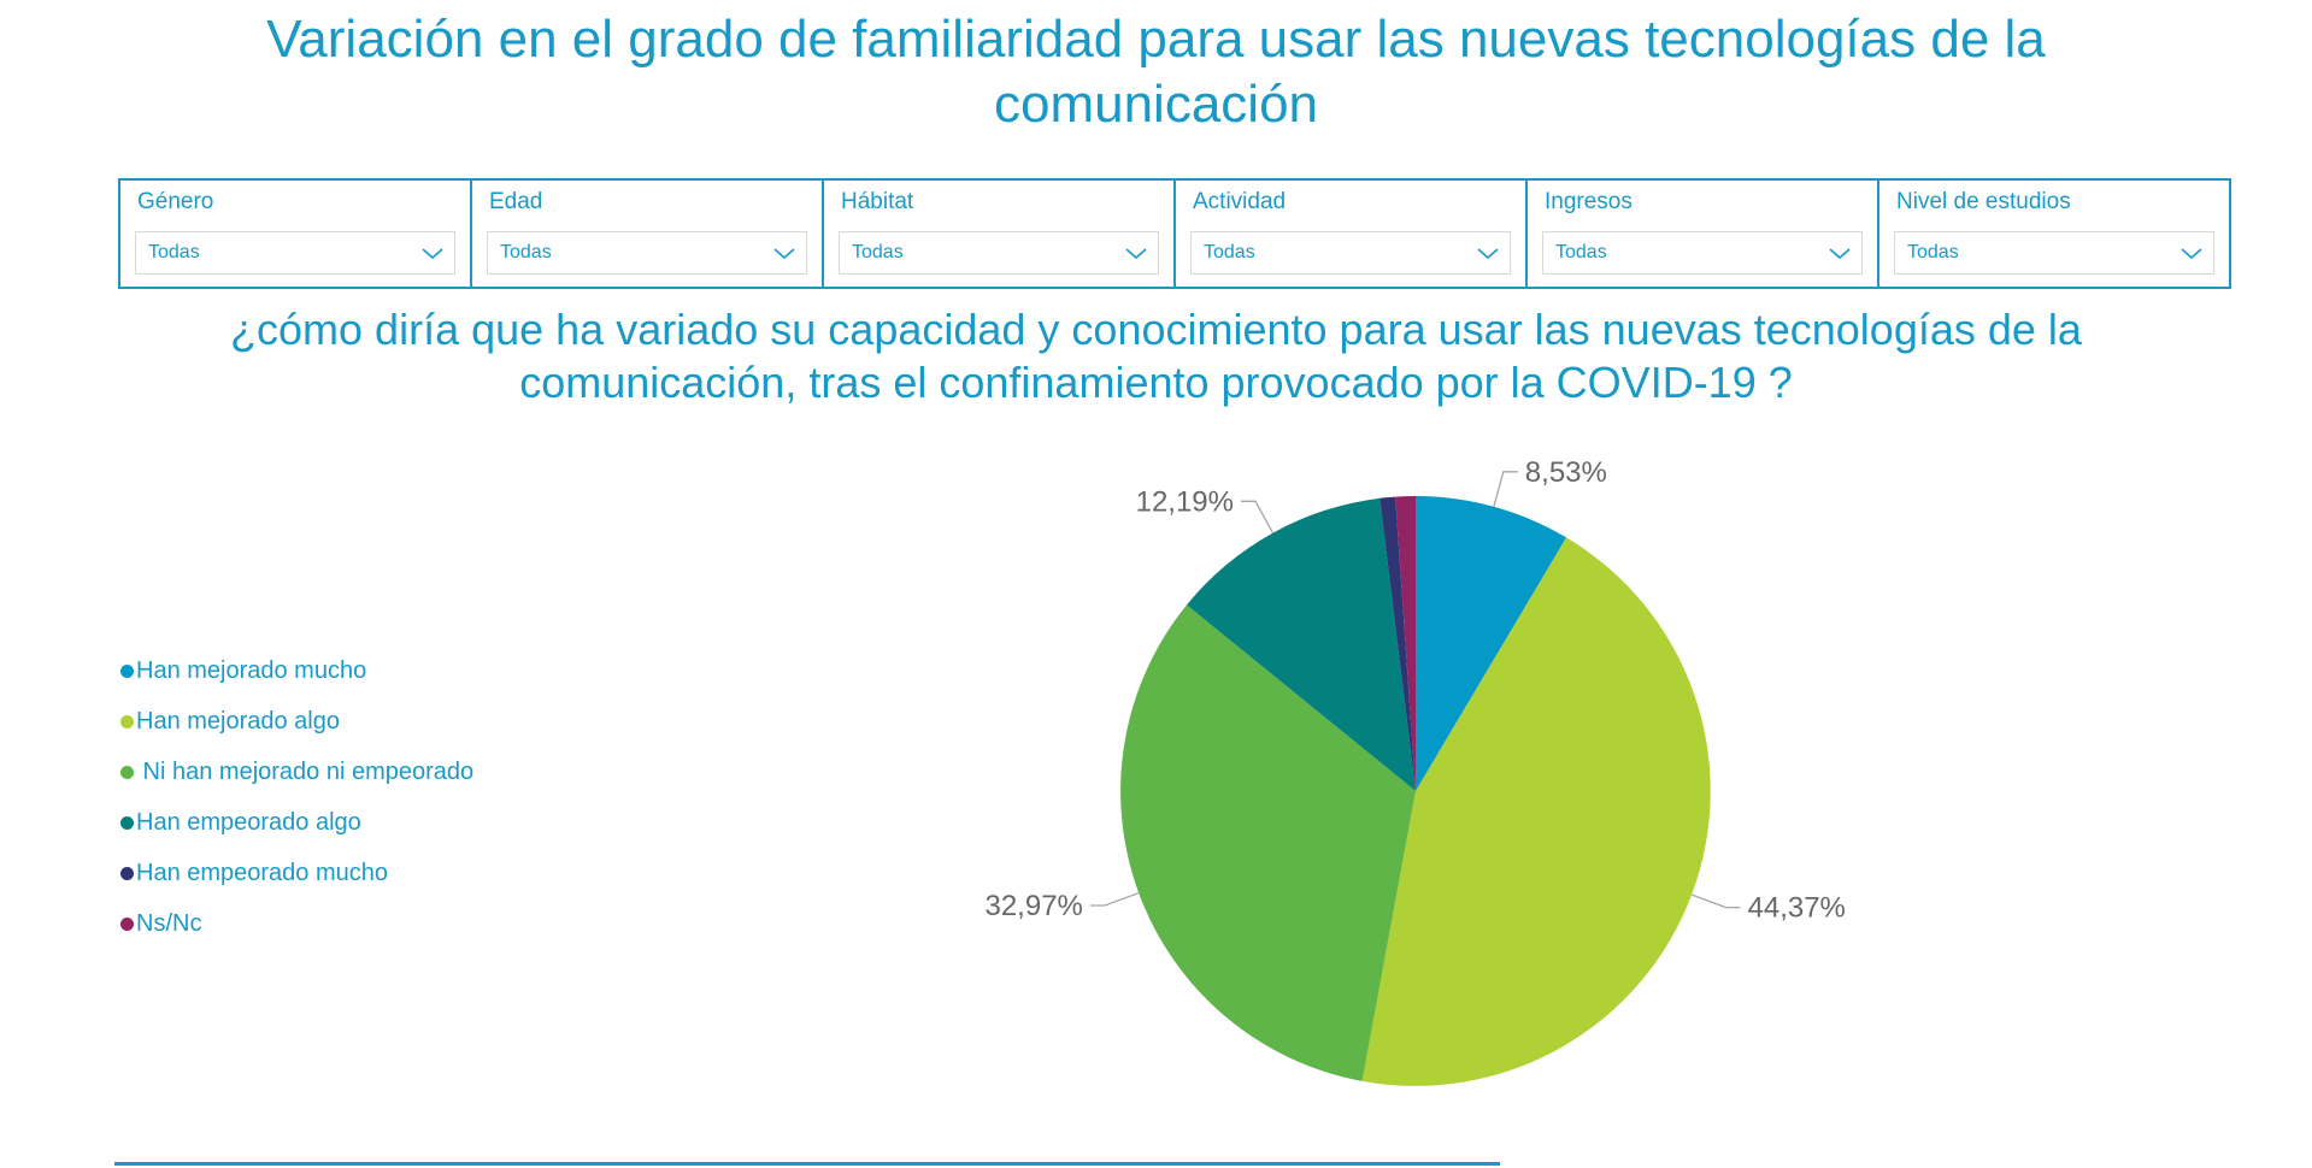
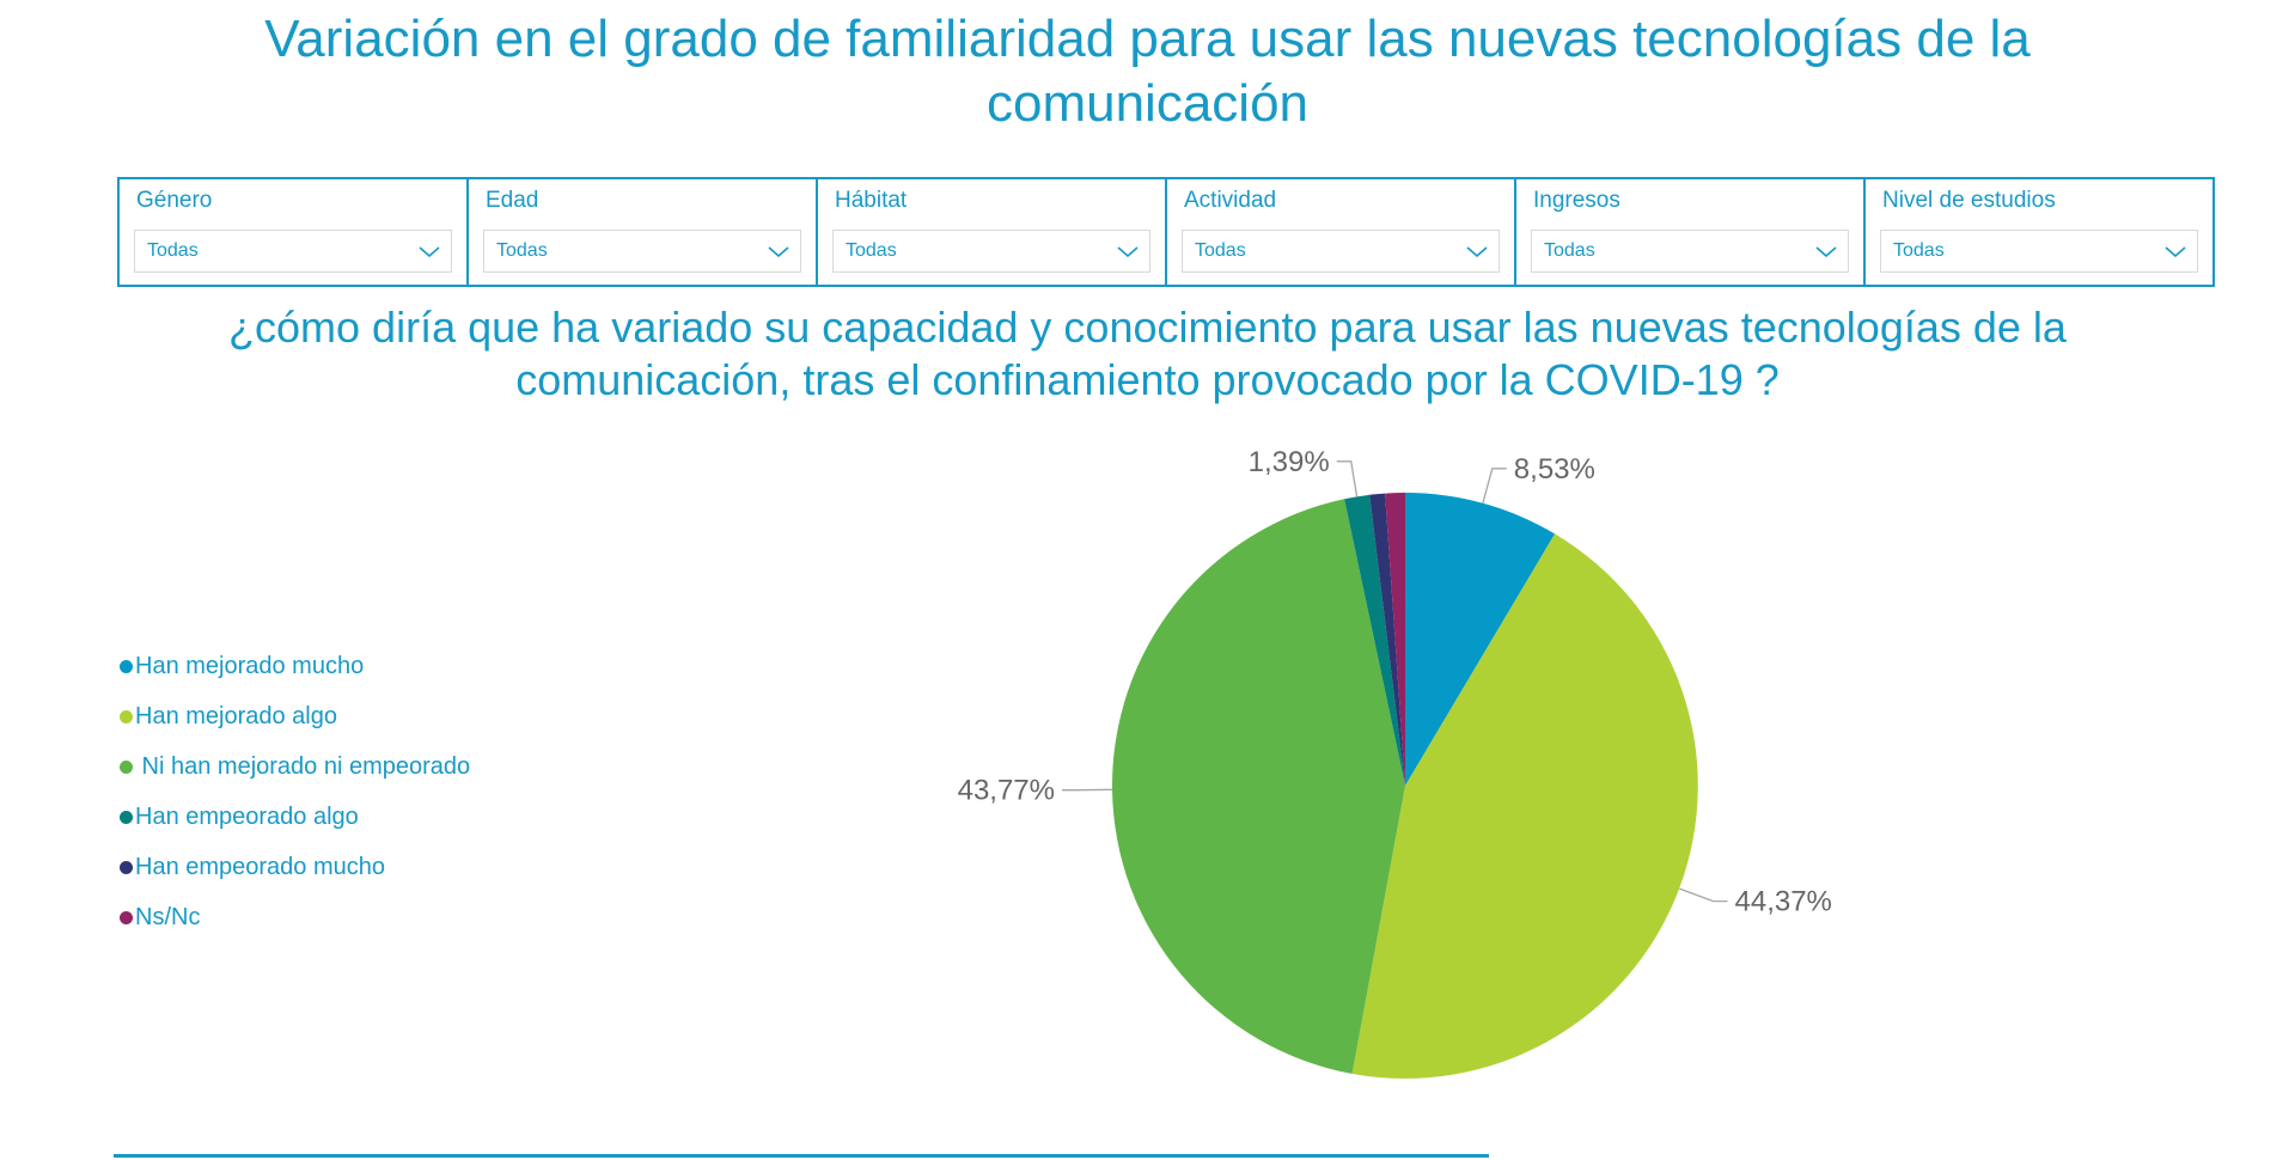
Ni han mejorado ni empeorado: 32,97% -> 43,77%
Han empeorado algo: 12,19% -> 1,39%
